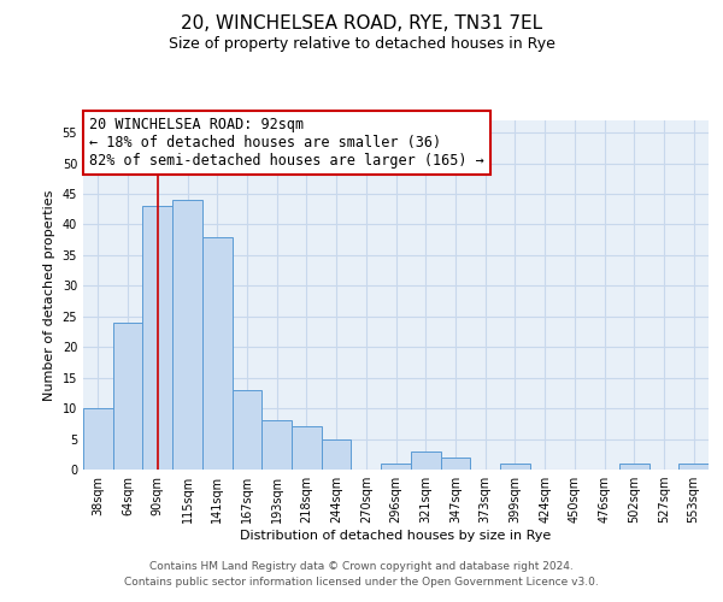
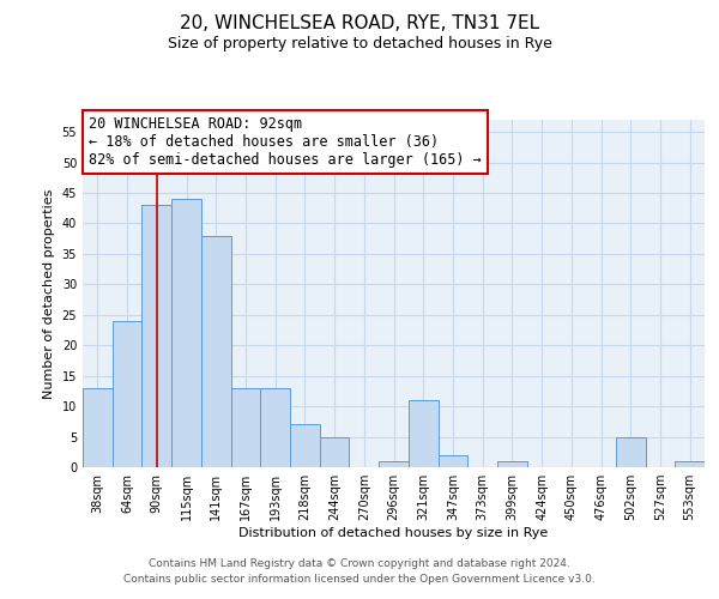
38sqm: 10 -> 13
193sqm: 8 -> 13
321sqm: 3 -> 11
502sqm: 1 -> 5
